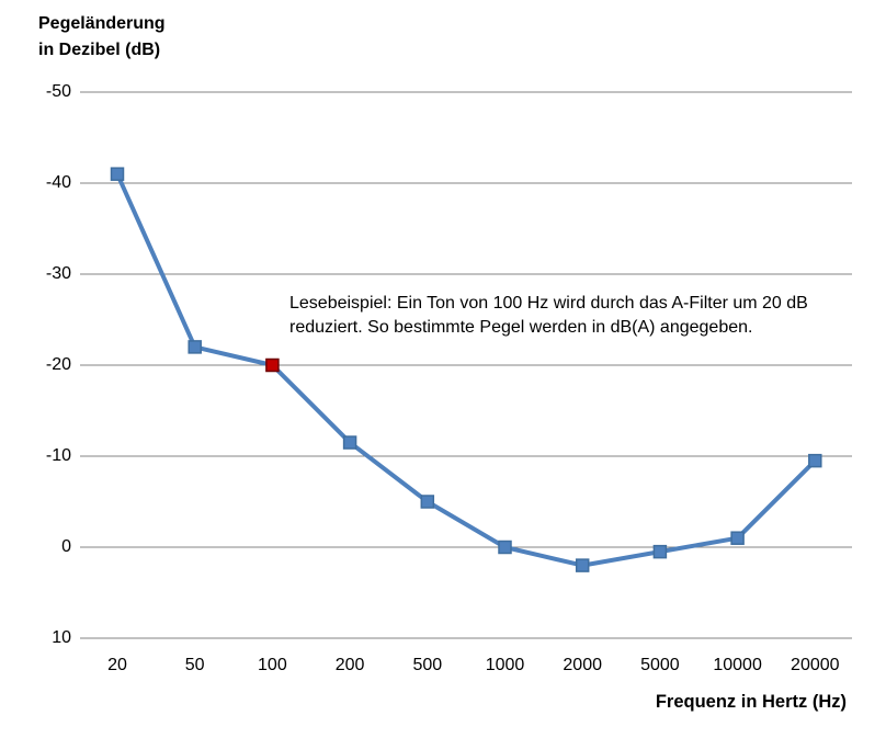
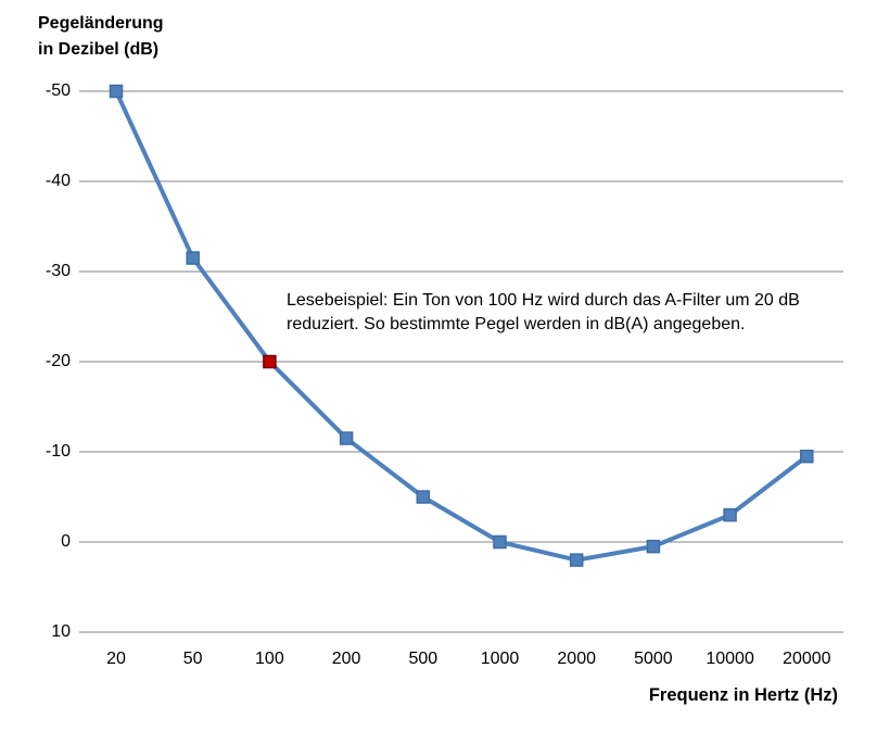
20: -41 -> -50
50: -22 -> -32
10000: -1 -> -3
